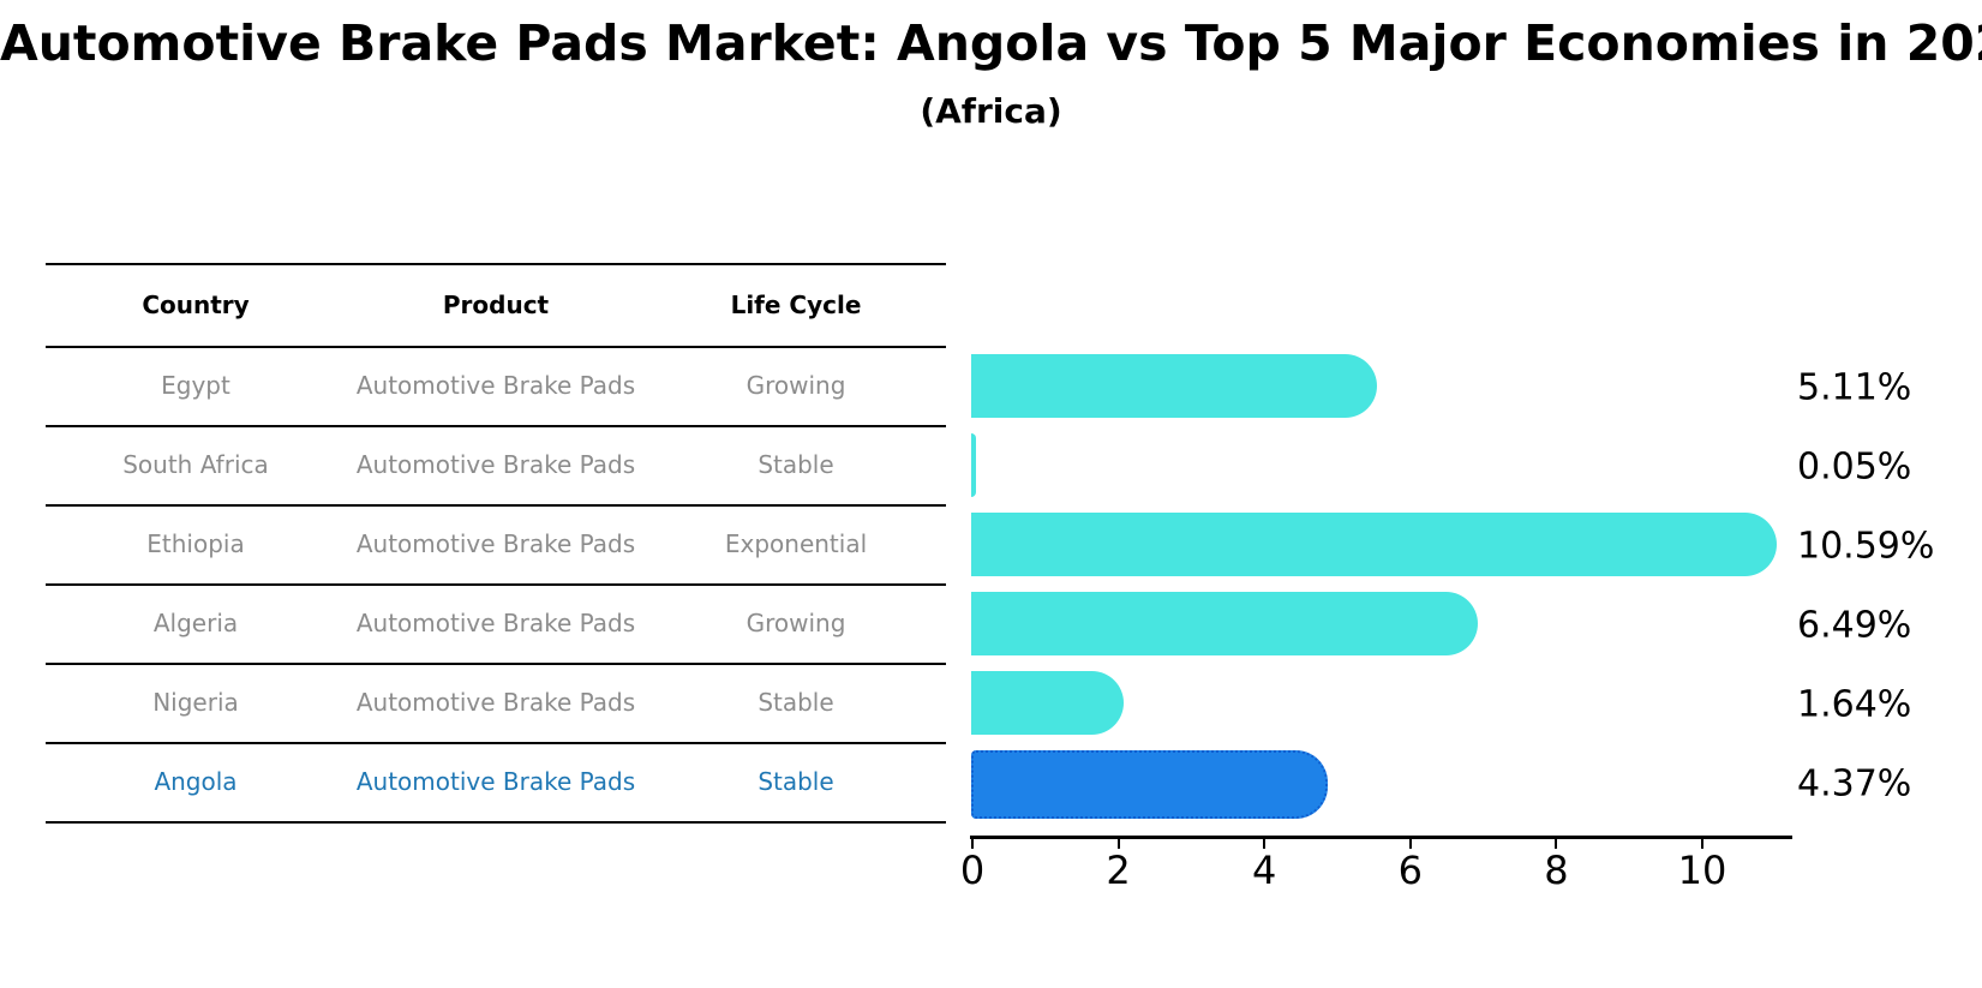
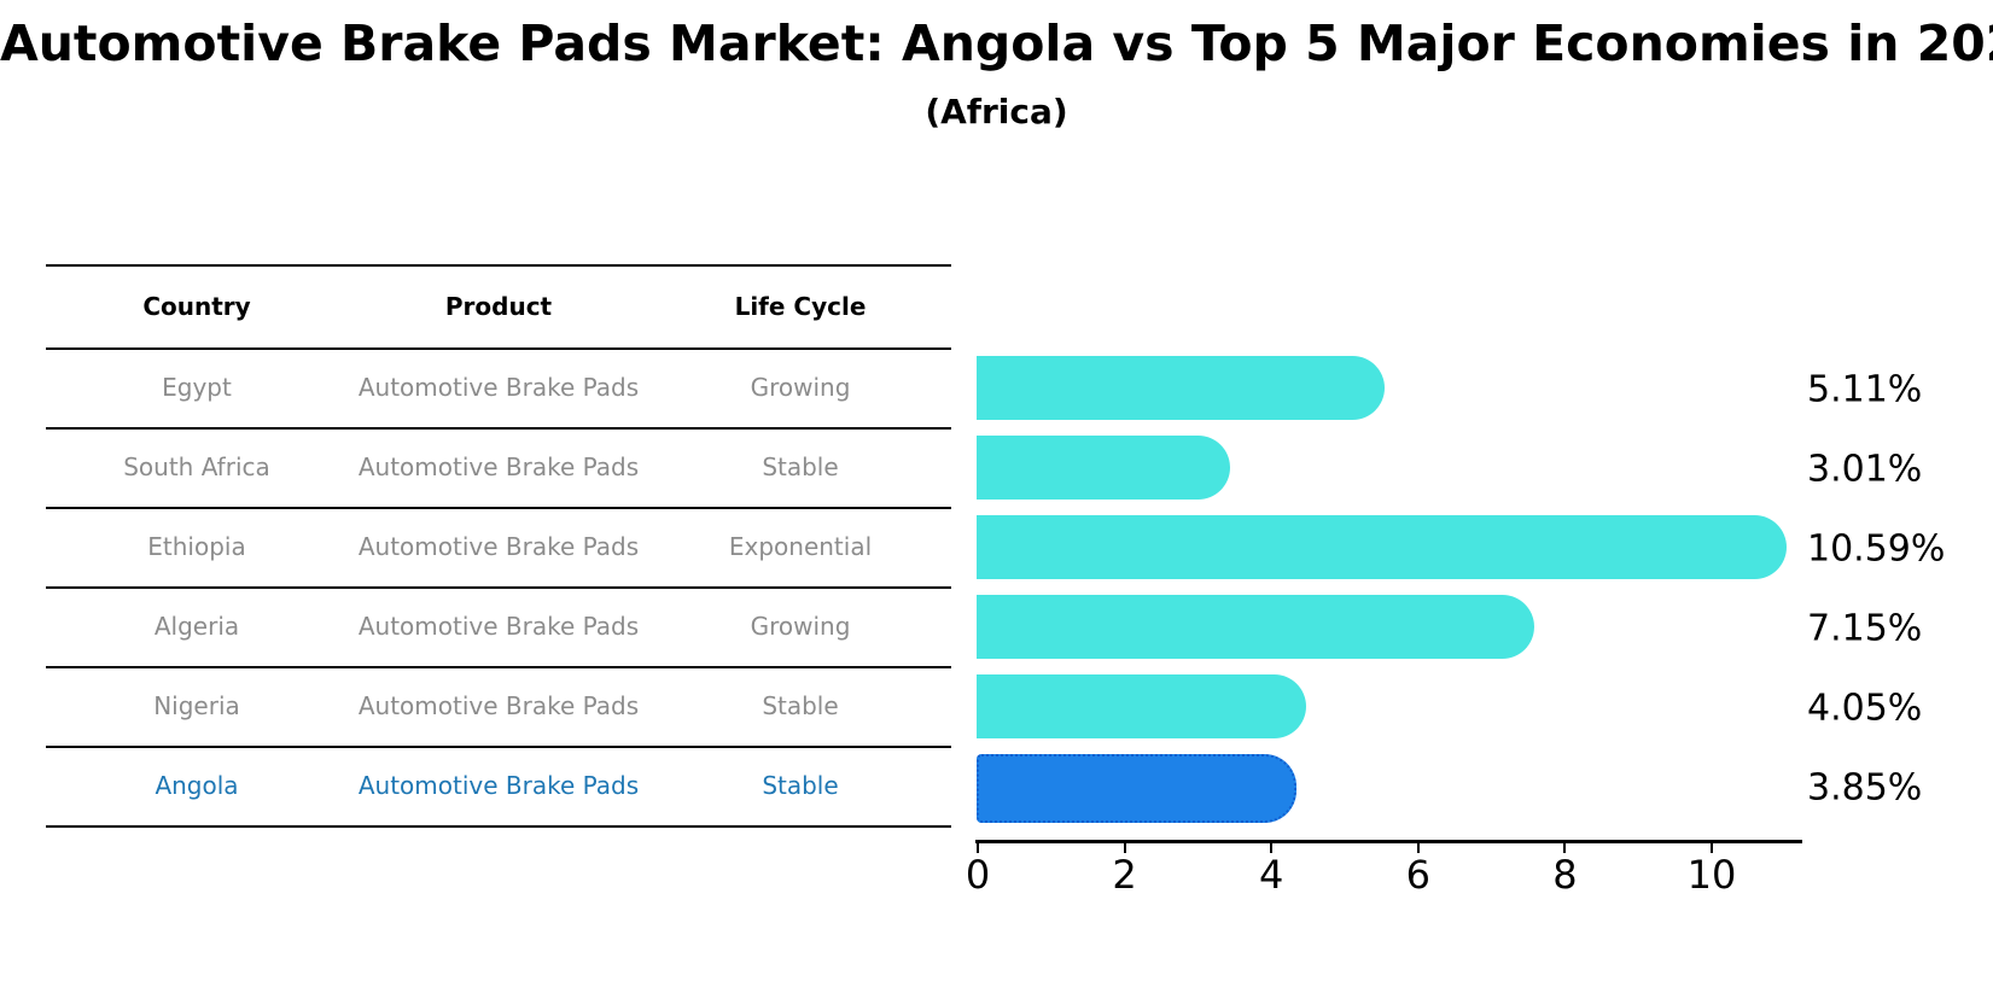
South Africa: 0.05% -> 3.01%
Algeria: 6.49% -> 7.15%
Nigeria: 1.64% -> 4.05%
Angola: 4.37% -> 3.85%
